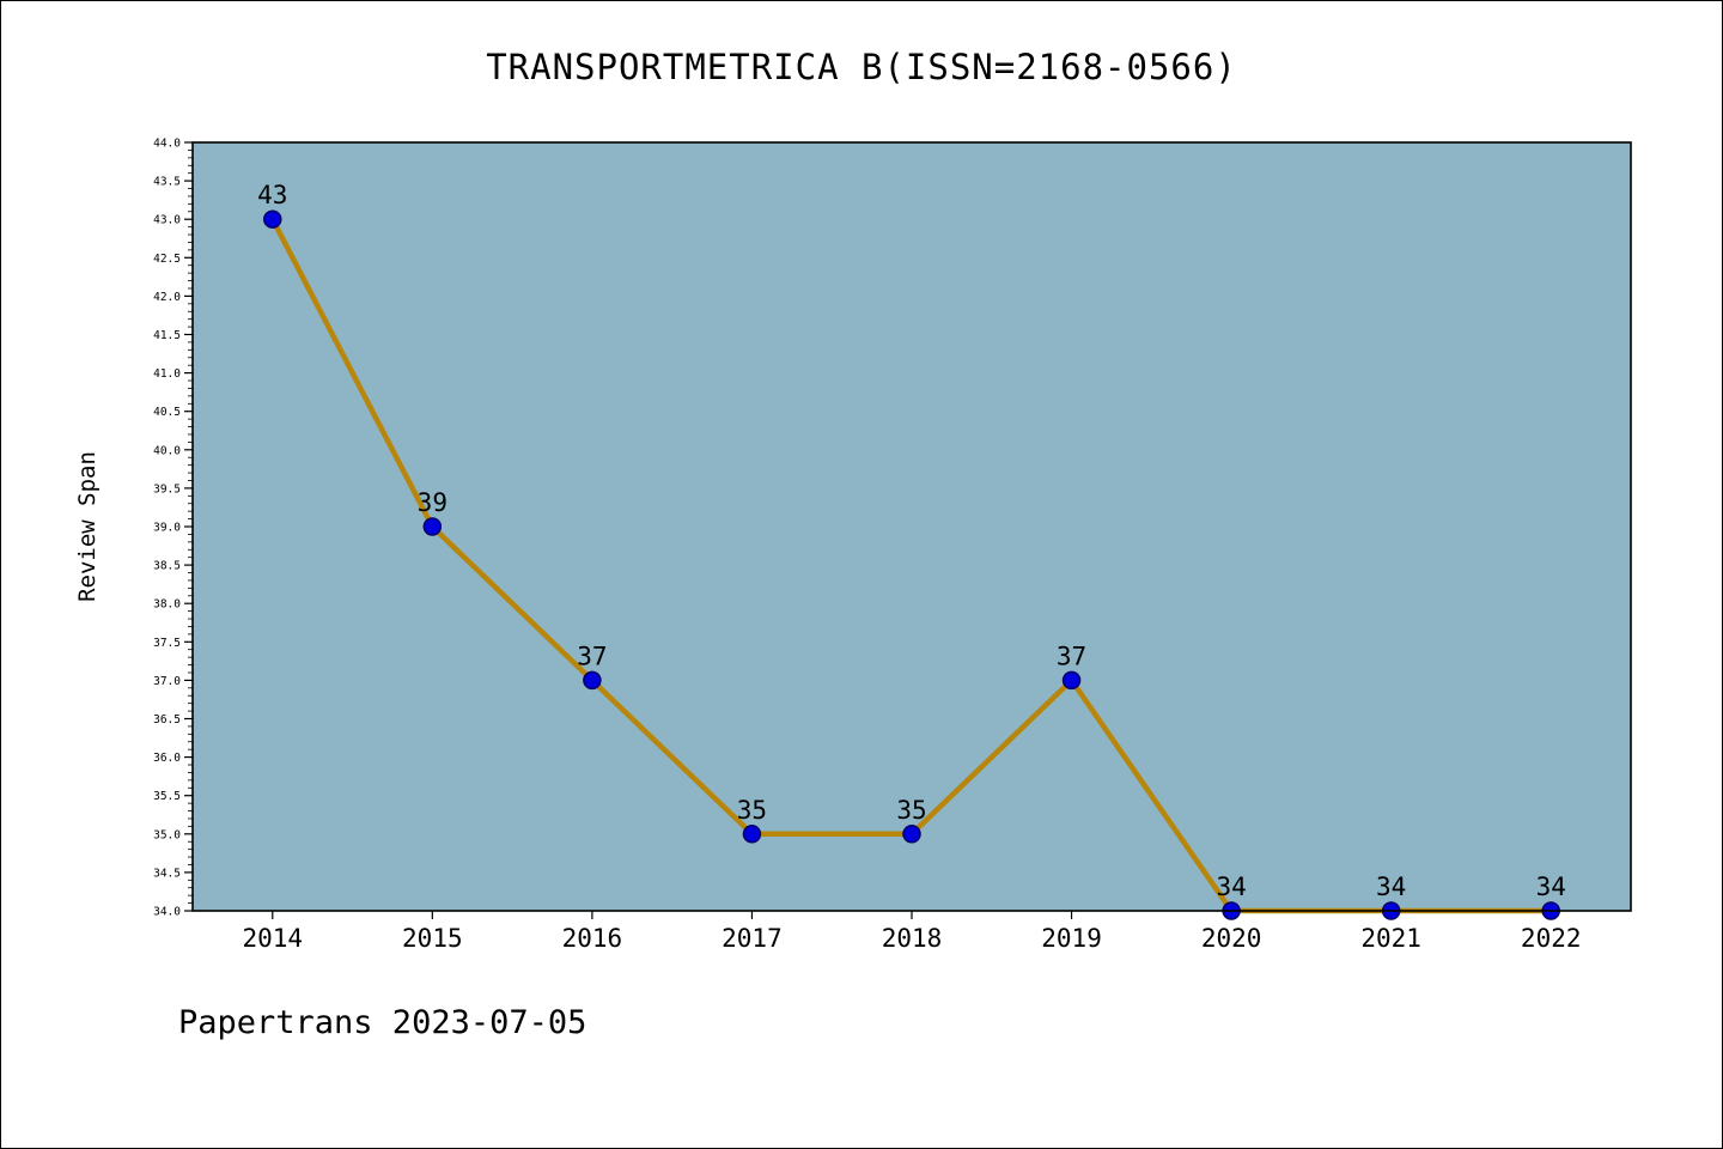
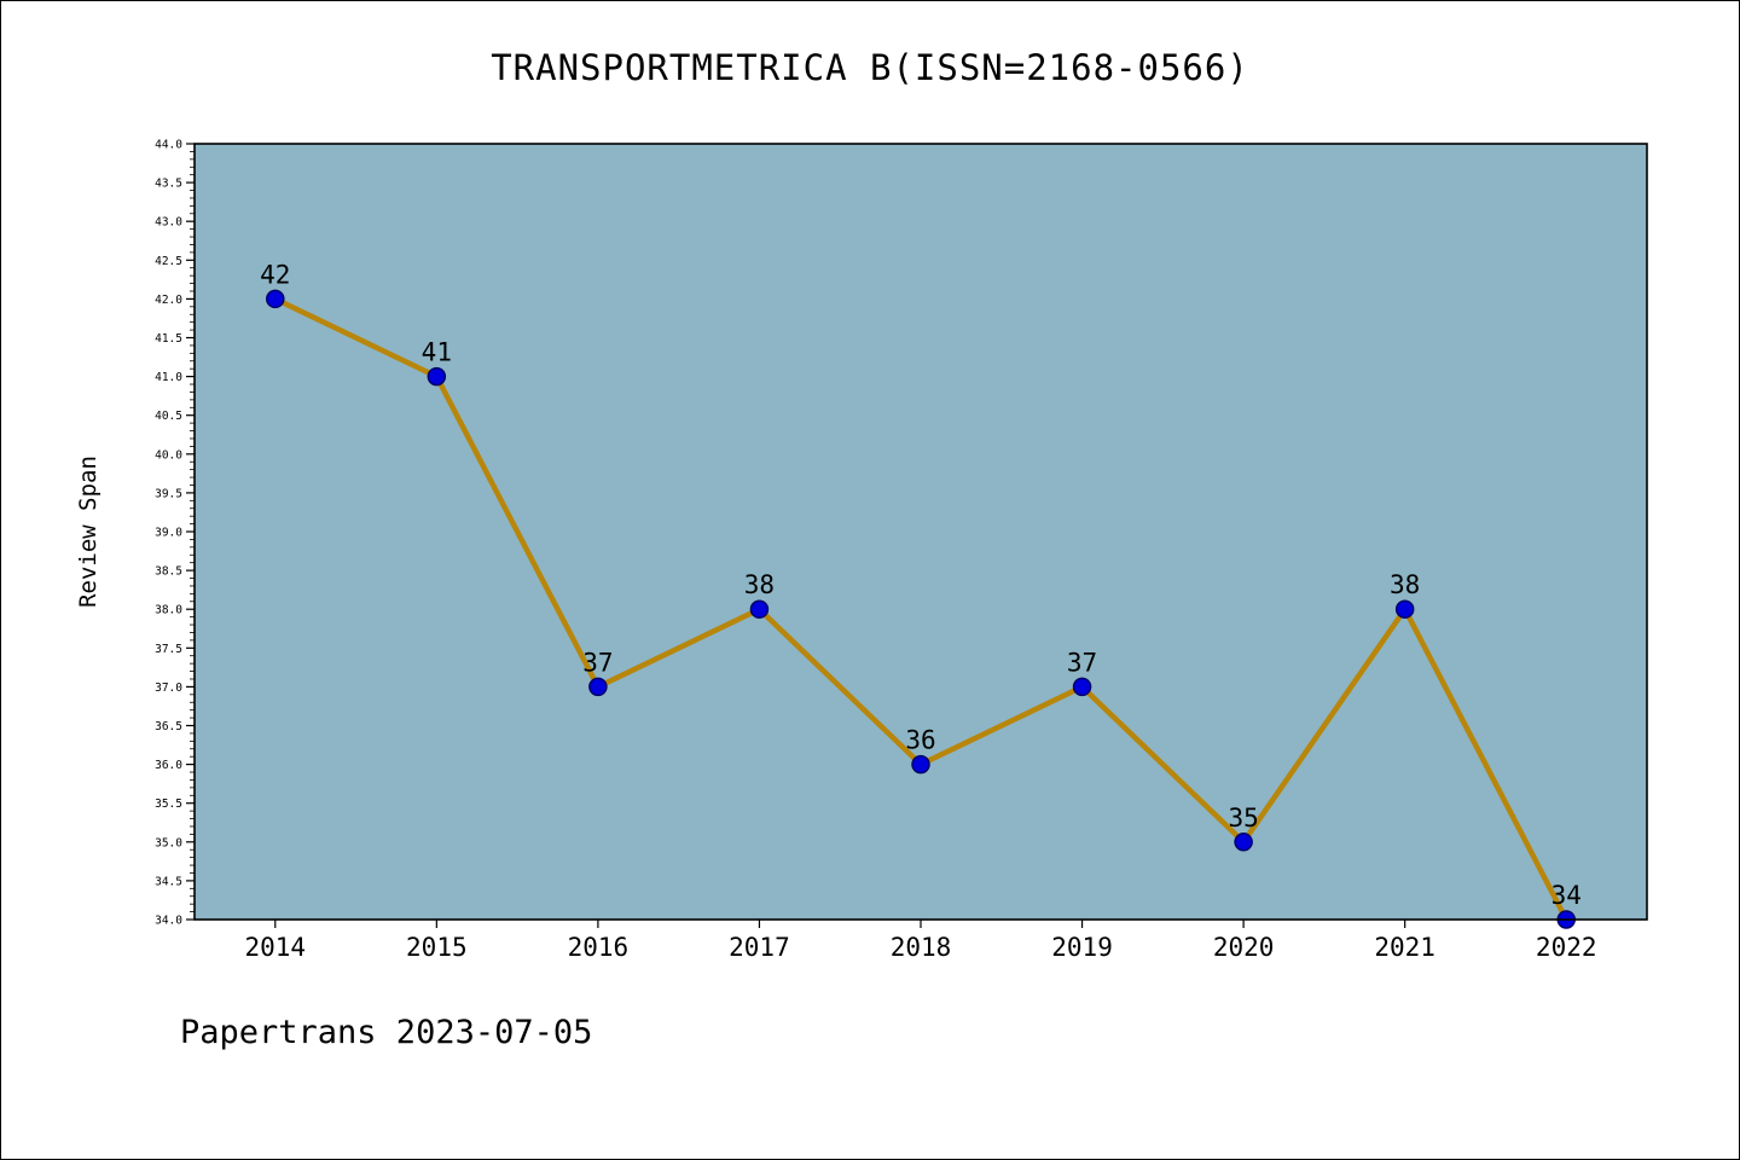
2014: 43 -> 42
2015: 39 -> 41
2017: 35 -> 38
2018: 35 -> 36
2020: 34 -> 35
2021: 34 -> 38
